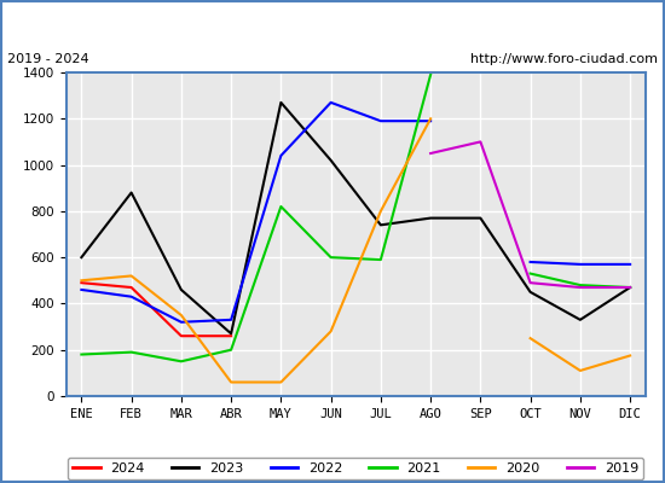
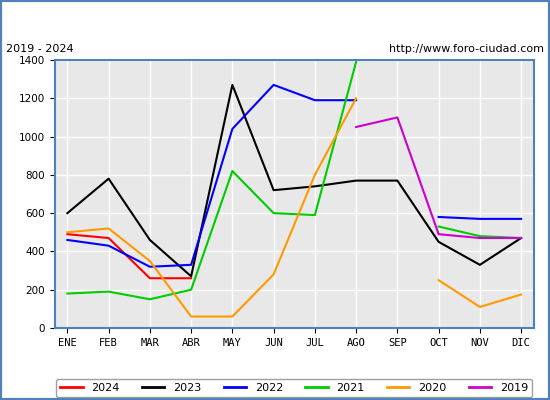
2023/FEB: 880 -> 780
2023/JUN: 1020 -> 720
